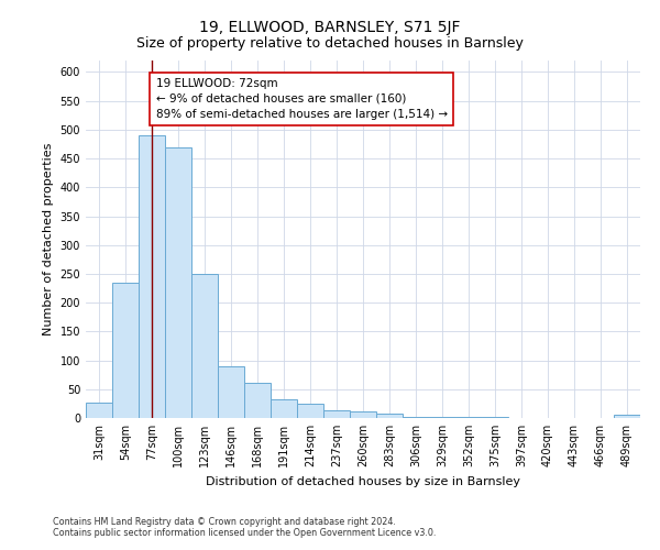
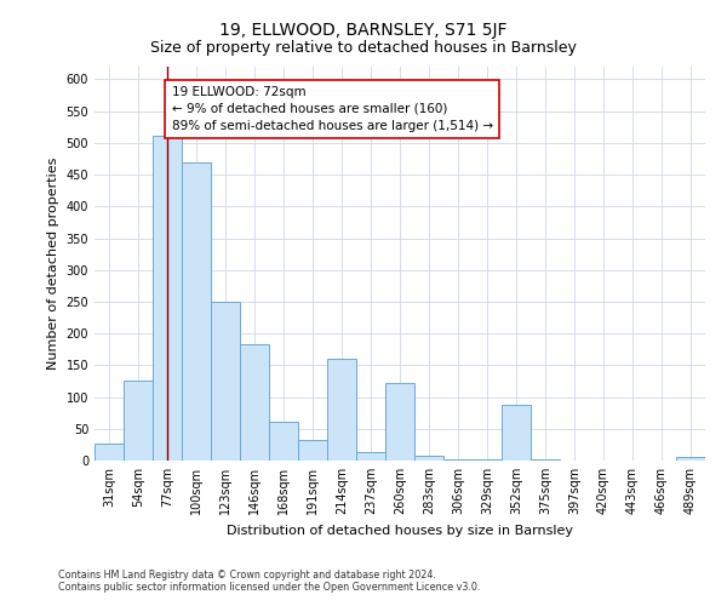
54sqm: 235 -> 126
77sqm: 490 -> 512
146sqm: 90 -> 184
214sqm: 24 -> 160
260sqm: 11 -> 122
352sqm: 1 -> 88
